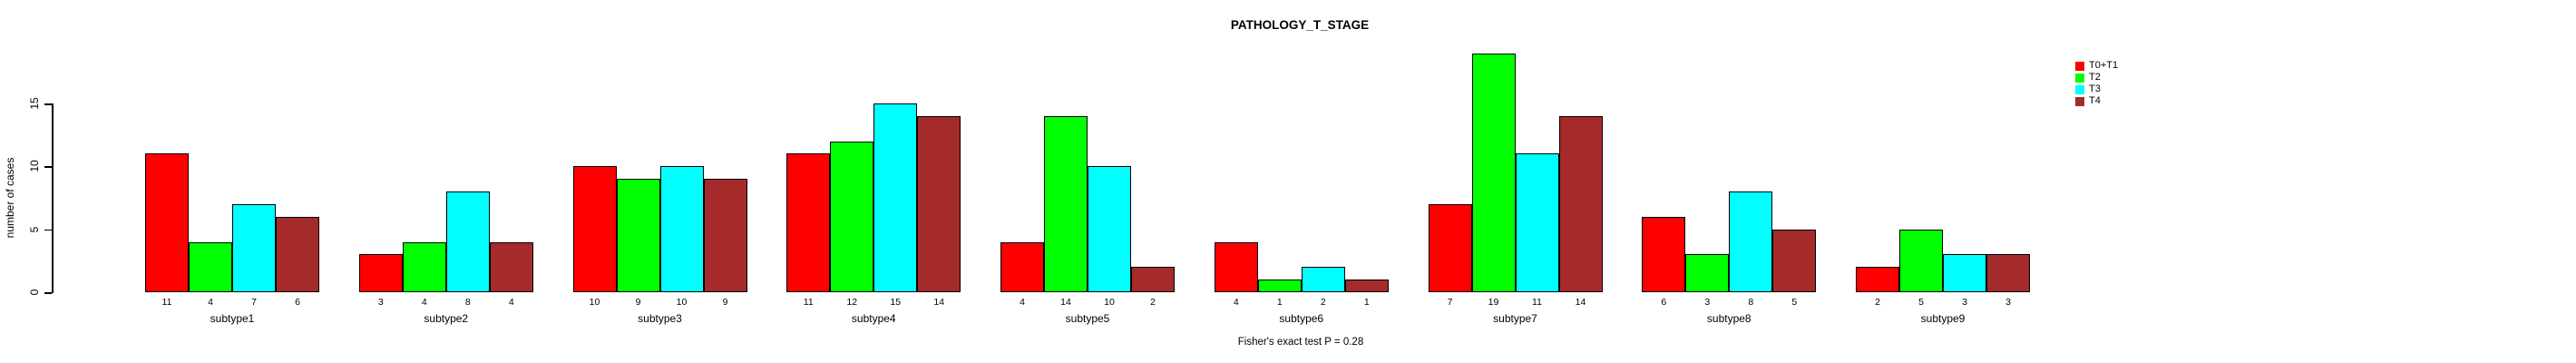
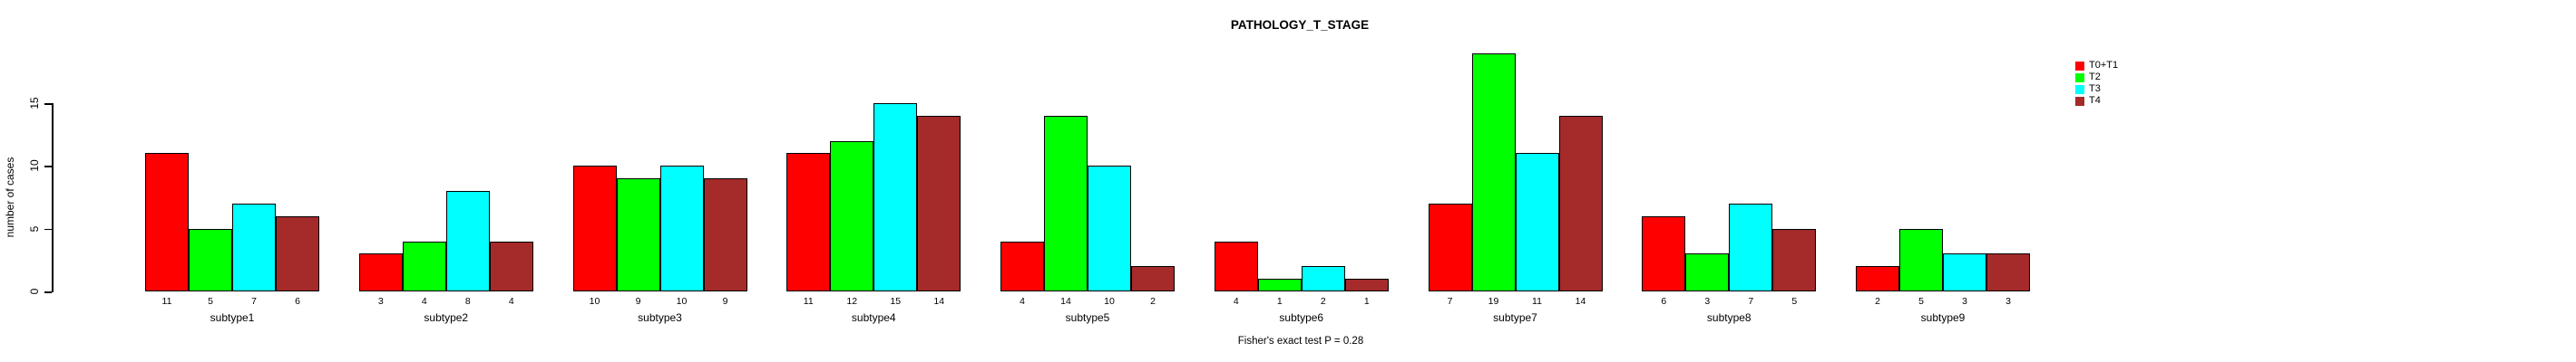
T2/subtype1: 4 -> 5
T3/subtype8: 8 -> 7
